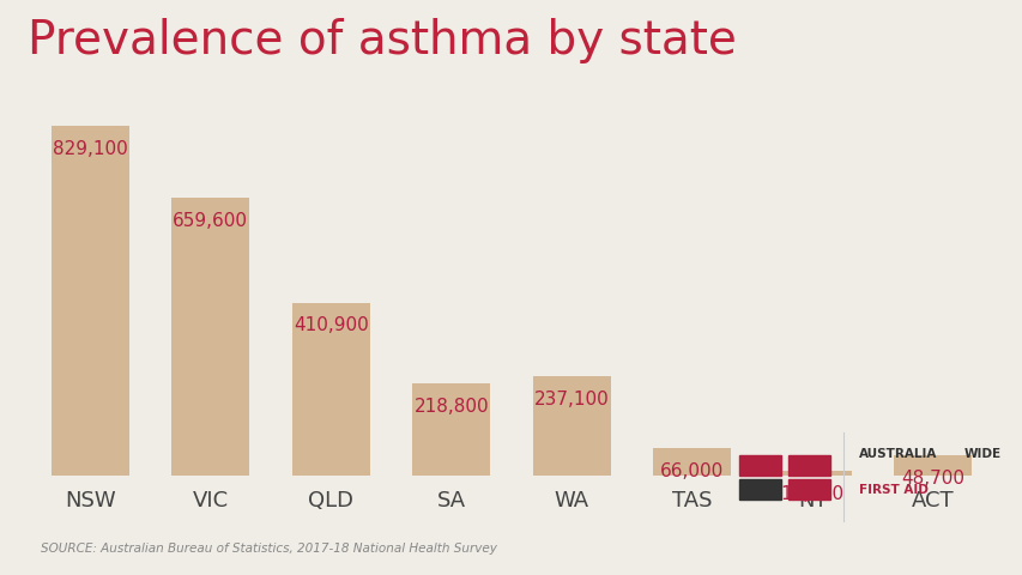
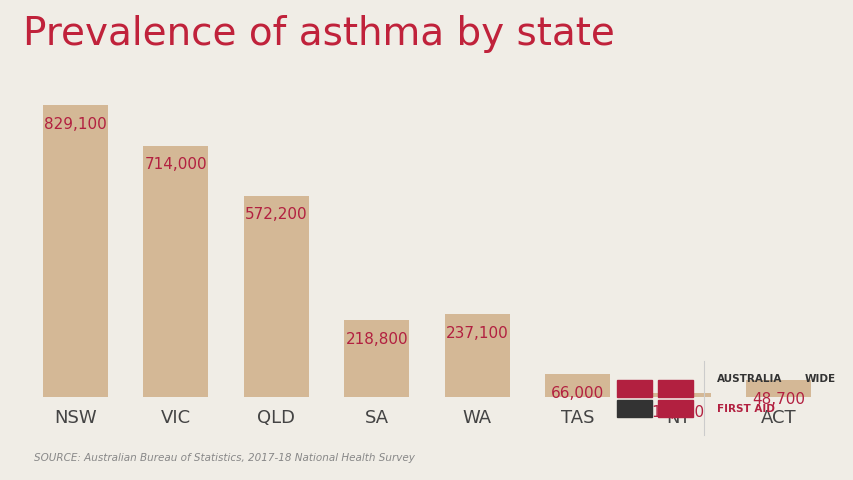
VIC: 659,600 -> 714,000
QLD: 410,900 -> 572,200
